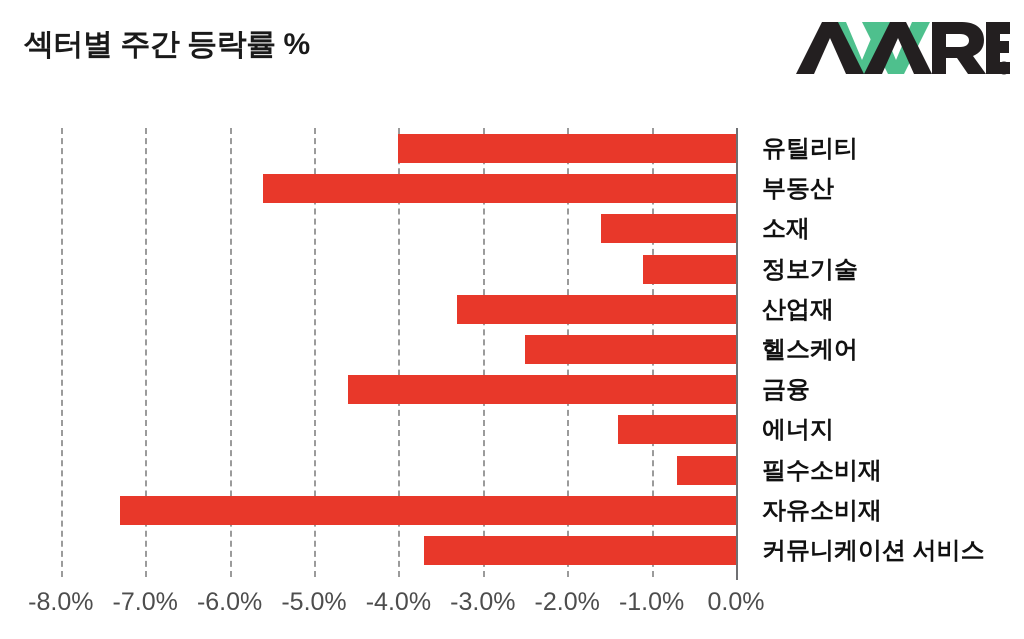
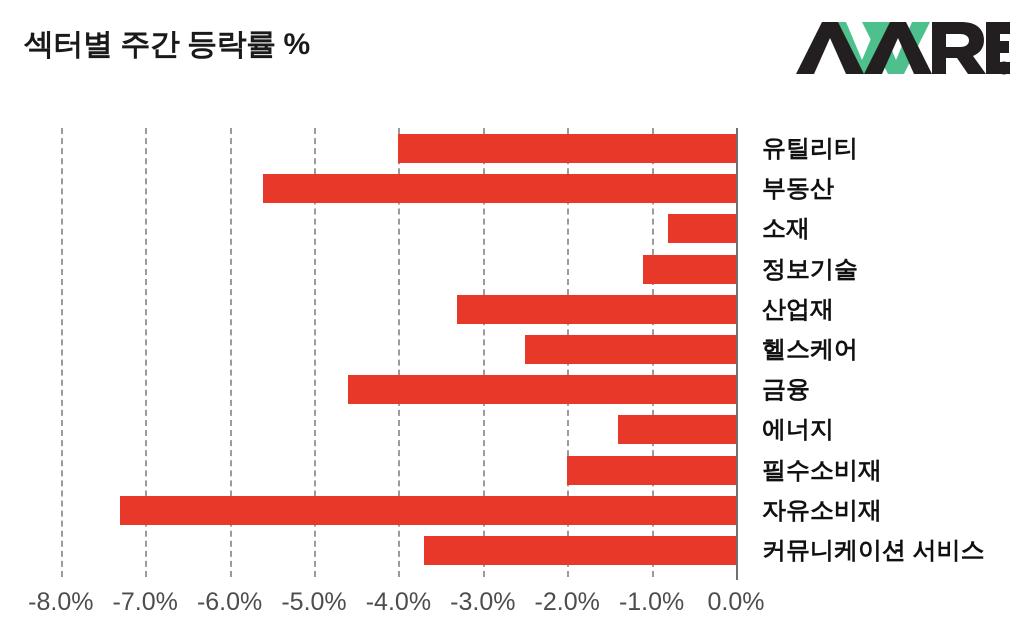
소재: -1.6% -> -0.8%
필수소비재: -0.7% -> -2.0%
